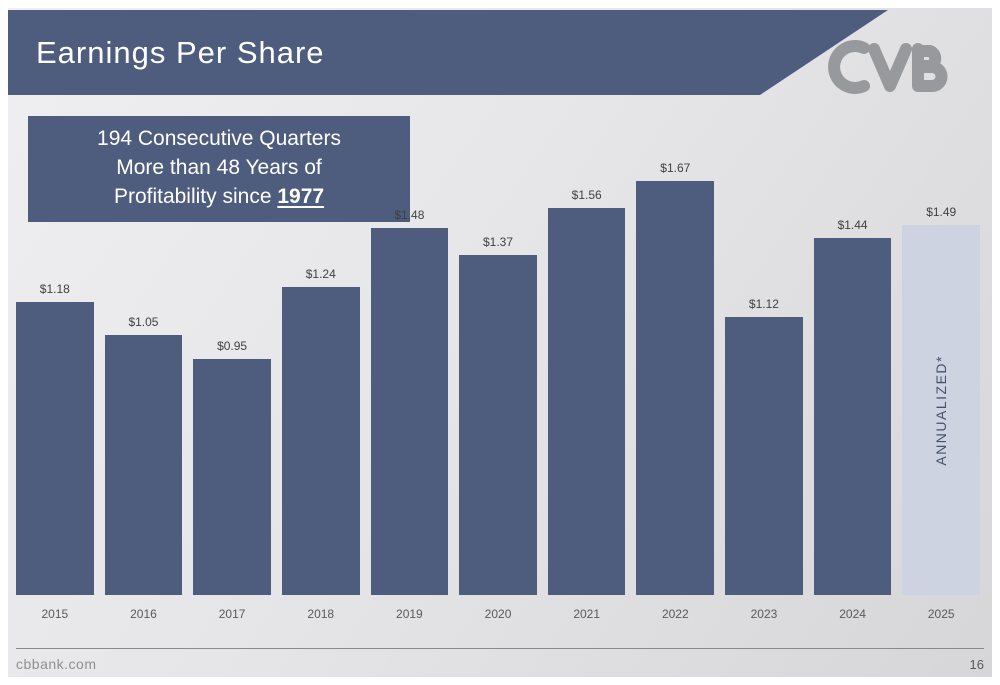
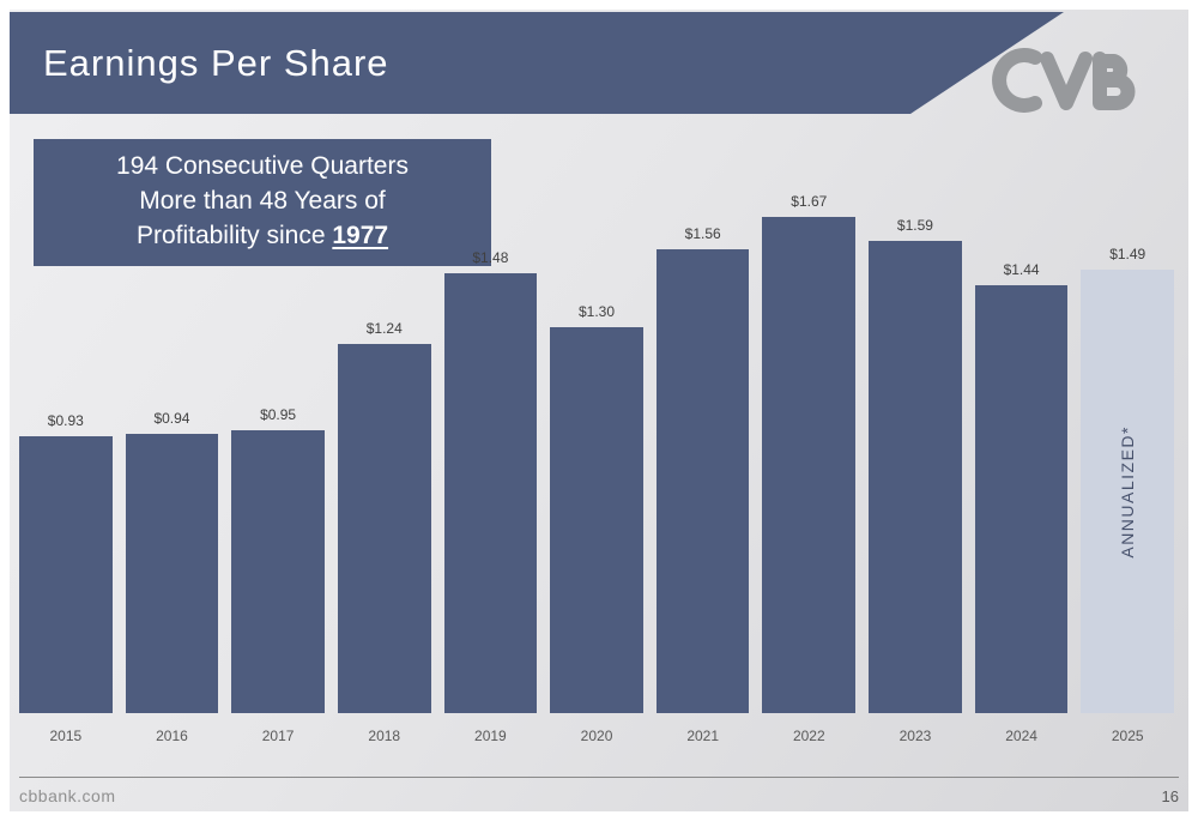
2015: $1.18 -> $0.93
2016: $1.05 -> $0.94
2020: $1.37 -> $1.30
2023: $1.12 -> $1.59
